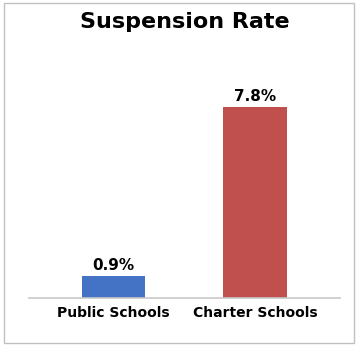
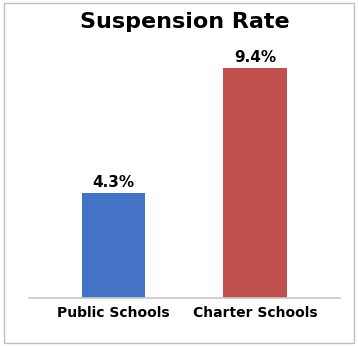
Public Schools: 0.9% -> 4.3%
Charter Schools: 7.8% -> 9.4%
